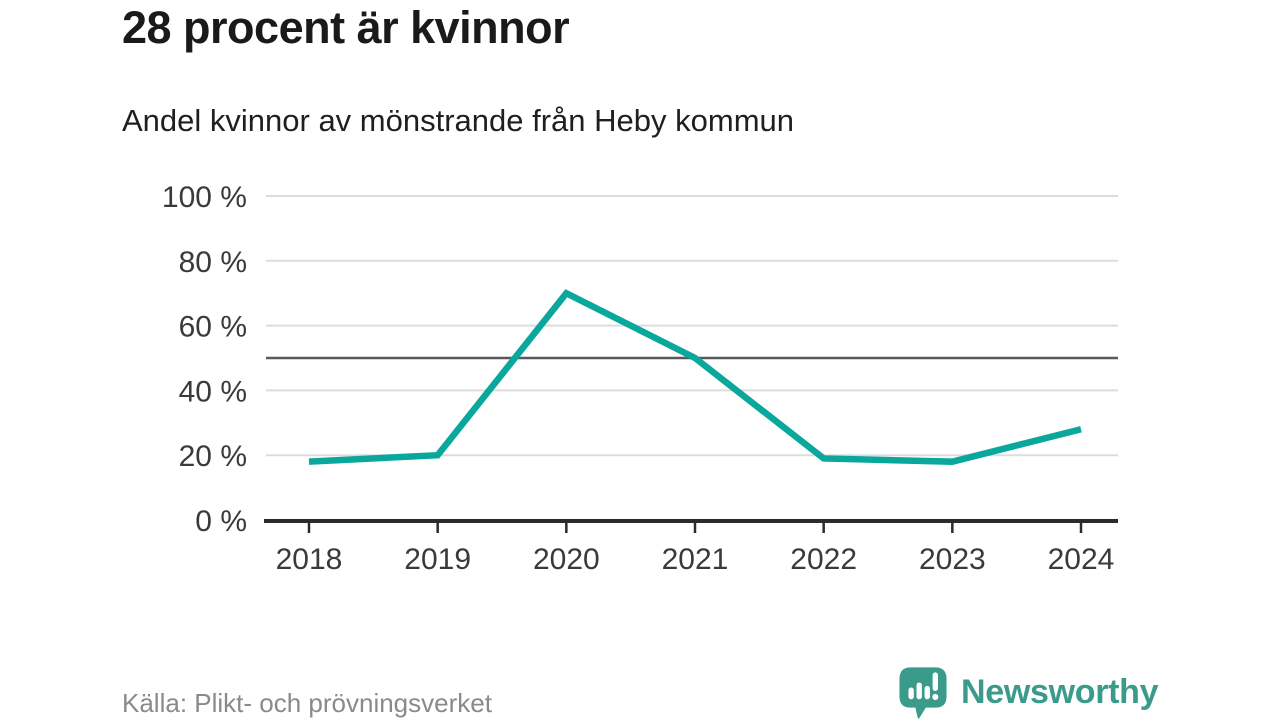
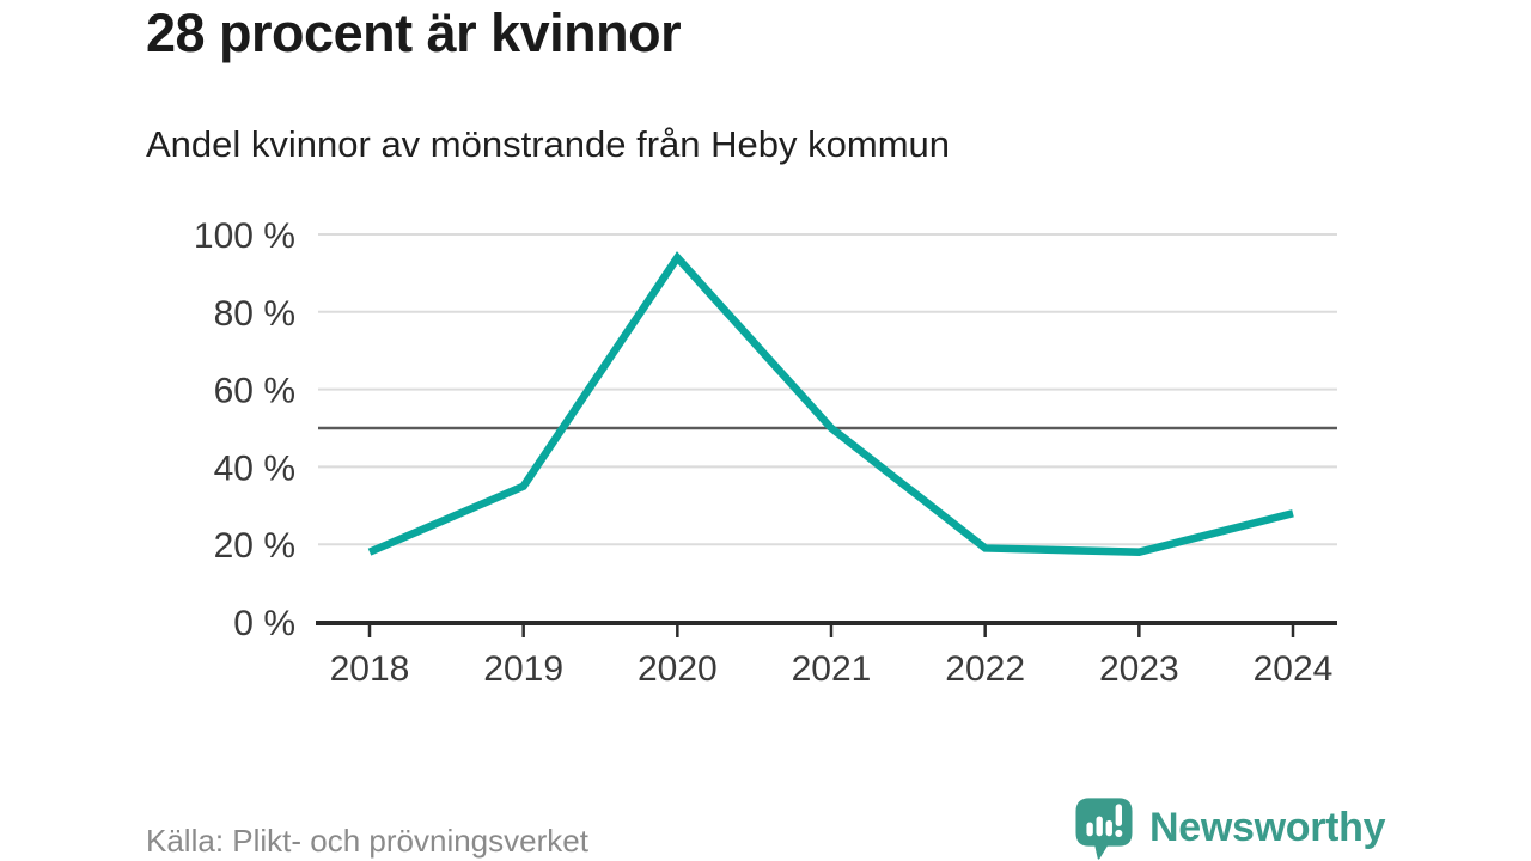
2019: 20% -> 35%
2020: 70% -> 94%
